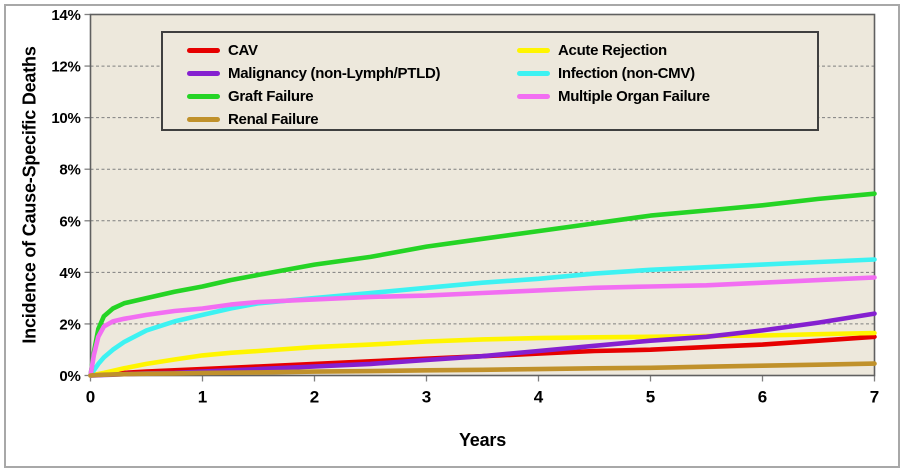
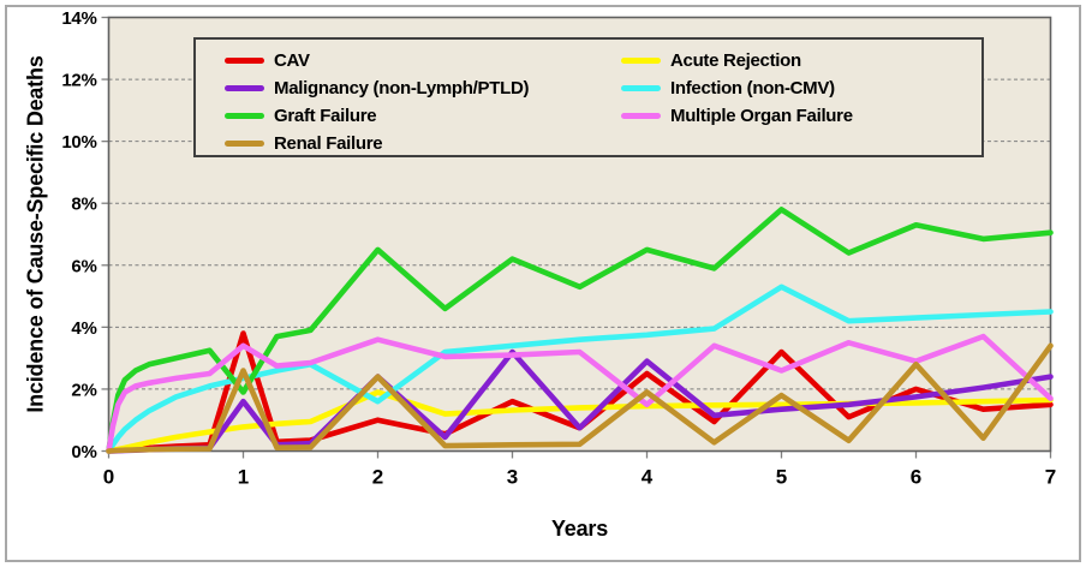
CAV/1: 0.2% -> 3.8%
Malignancy (non-Lymph/PTLD)/1: 0.1% -> 1.6%
Graft Failure/1: 3.5% -> 1.9%
Multiple Organ Failure/1: 2.6% -> 3.4%
Renal Failure/1: 0.1% -> 2.6%
CAV/2: 0.5% -> 1.0%
Acute Rejection/2: 1.1% -> 1.9%
Malignancy (non-Lymph/PTLD)/2: 0.3% -> 2.4%
Infection (non-CMV)/2: 3.0% -> 1.6%
Graft Failure/2: 4.3% -> 6.5%
Multiple Organ Failure/2: 3.0% -> 3.6%
Renal Failure/2: 0.1% -> 2.4%
CAV/3: 0.7% -> 1.6%
Malignancy (non-Lymph/PTLD)/3: 0.6% -> 3.2%
Graft Failure/3: 5.0% -> 6.2%
CAV/4: 0.8% -> 2.5%
Malignancy (non-Lymph/PTLD)/4: 0.9% -> 2.9%
Graft Failure/4: 5.6% -> 6.5%
Multiple Organ Failure/4: 3.3% -> 1.5%
Renal Failure/4: 0.2% -> 1.9%
CAV/5: 1.0% -> 3.2%
Infection (non-CMV)/5: 4.1% -> 5.3%
Graft Failure/5: 6.2% -> 7.8%
Multiple Organ Failure/5: 3.5% -> 2.6%
Renal Failure/5: 0.3% -> 1.8%
CAV/6: 1.2% -> 2.0%
Graft Failure/6: 6.6% -> 7.3%
Multiple Organ Failure/6: 3.6% -> 2.9%
Renal Failure/6: 0.4% -> 2.8%
Multiple Organ Failure/7: 3.8% -> 1.7%
Renal Failure/7: 0.5% -> 3.4%
